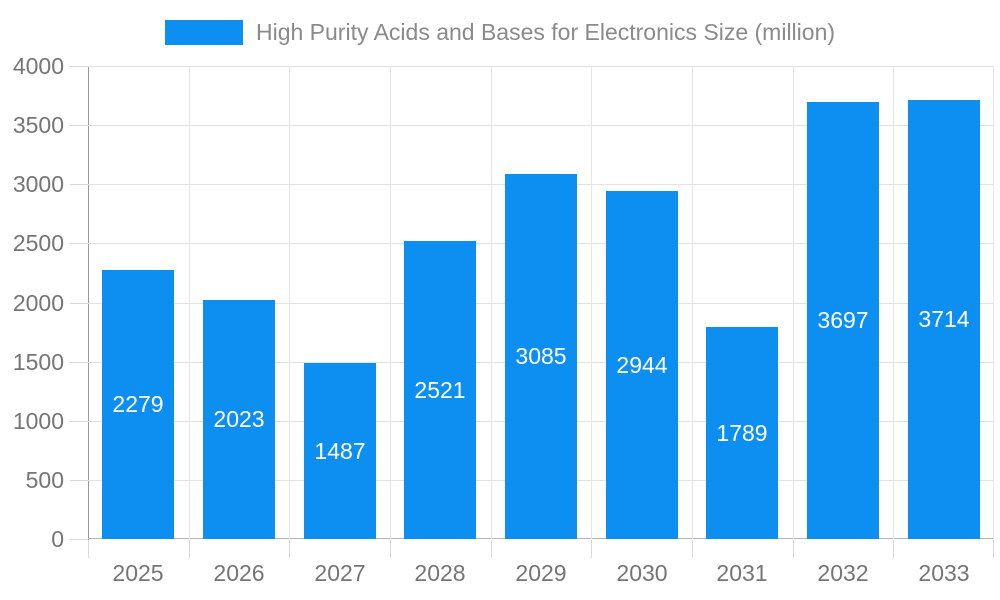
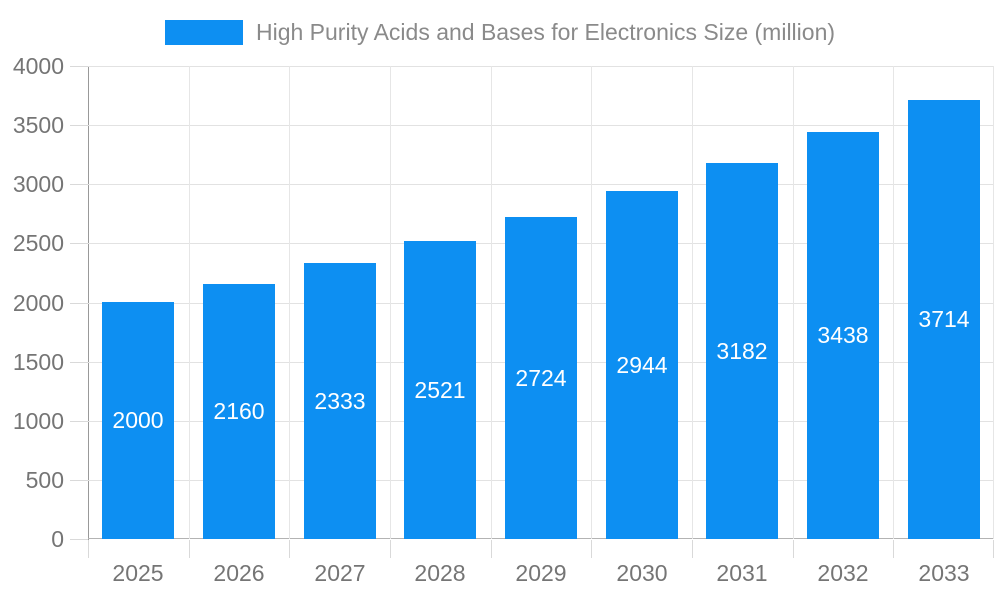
2025: 2279 -> 2000
2026: 2023 -> 2160
2027: 1487 -> 2333
2029: 3085 -> 2724
2031: 1789 -> 3182
2032: 3697 -> 3438
